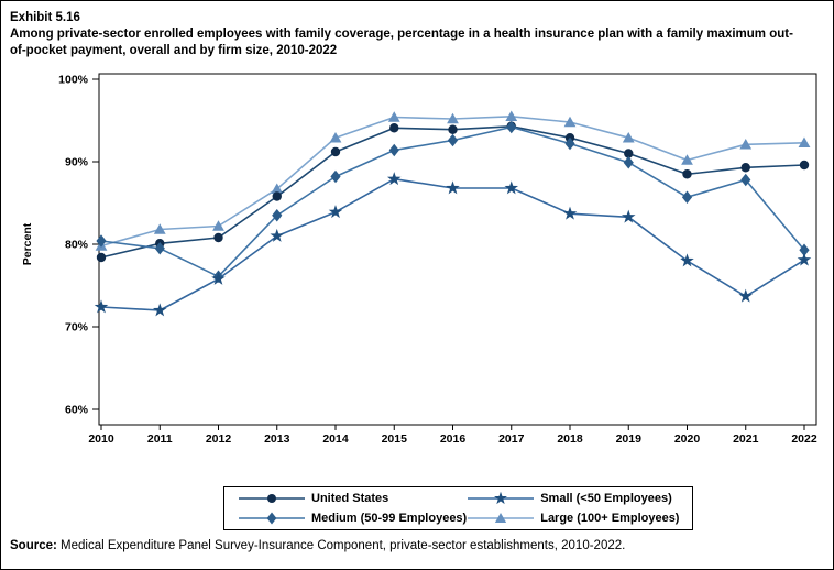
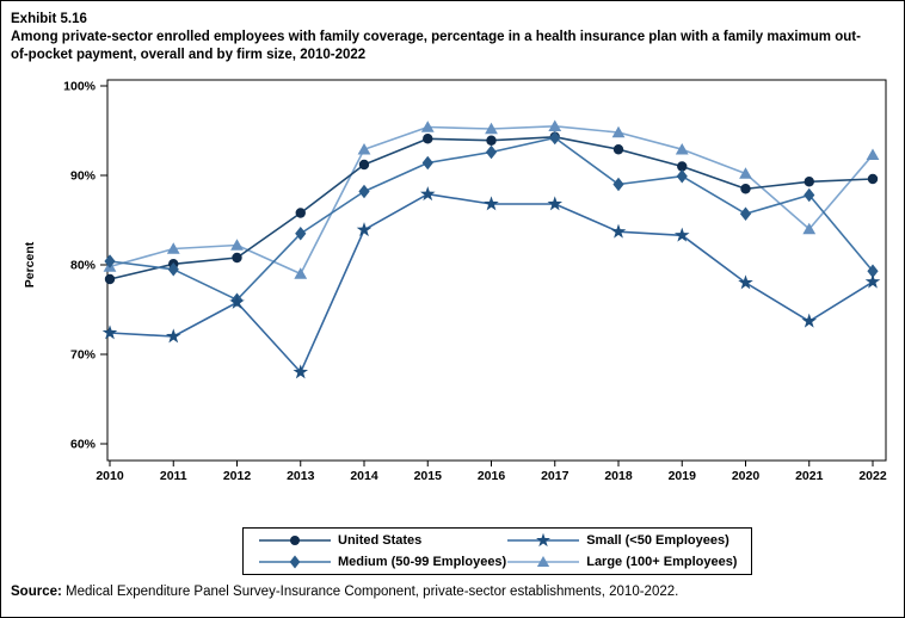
Small (<50 Employees)/2013: 81% -> 68%
Large (100+ Employees)/2013: 87% -> 79%
Medium (50-99 Employees)/2018: 92% -> 89%
Large (100+ Employees)/2021: 92% -> 84%
